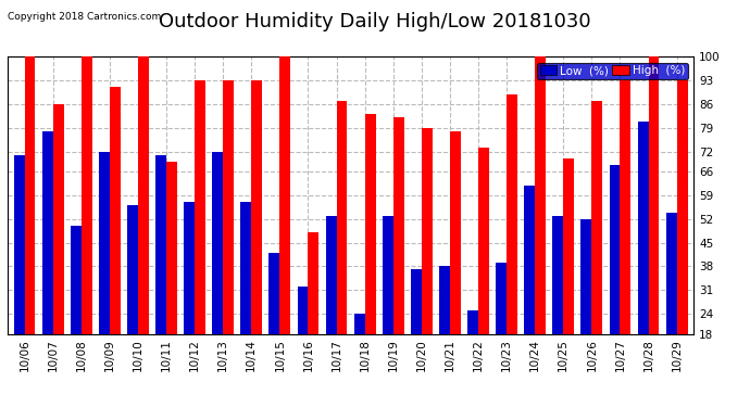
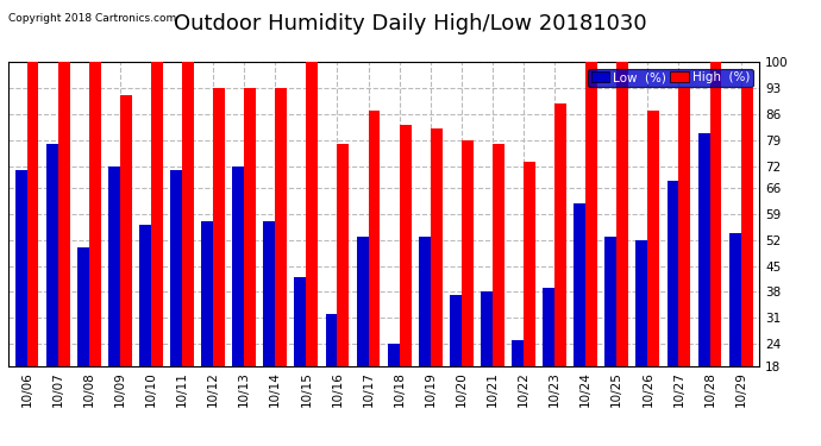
High (%)/10/07: 86 -> 100
High (%)/10/11: 69 -> 100
High (%)/10/16: 48 -> 78
High (%)/10/25: 70 -> 100
